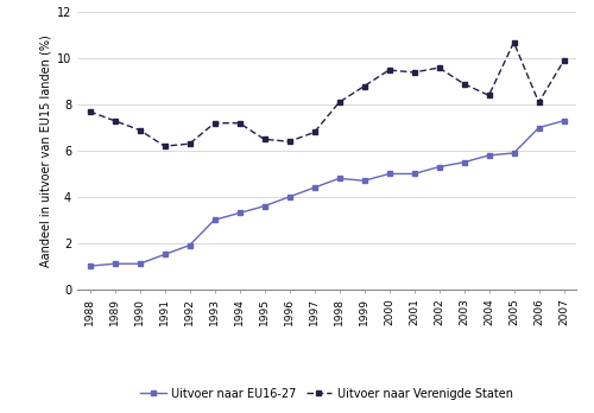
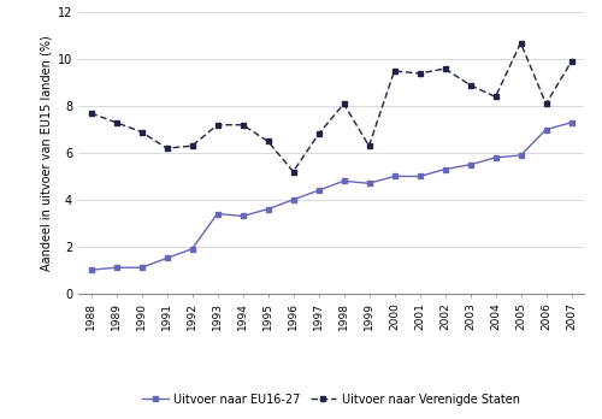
Uitvoer naar EU16-27/1993: 3.0 -> 3.4
Uitvoer naar Verenigde Staten/1996: 6.4 -> 5.2
Uitvoer naar Verenigde Staten/1999: 8.8 -> 6.3
